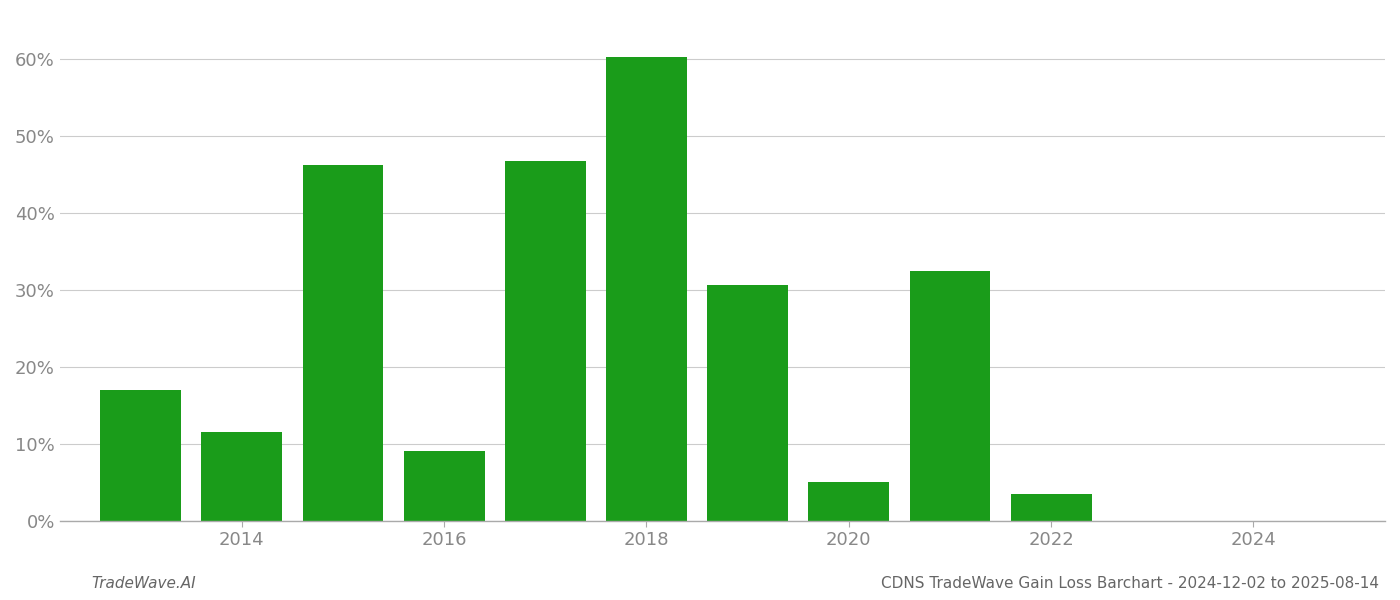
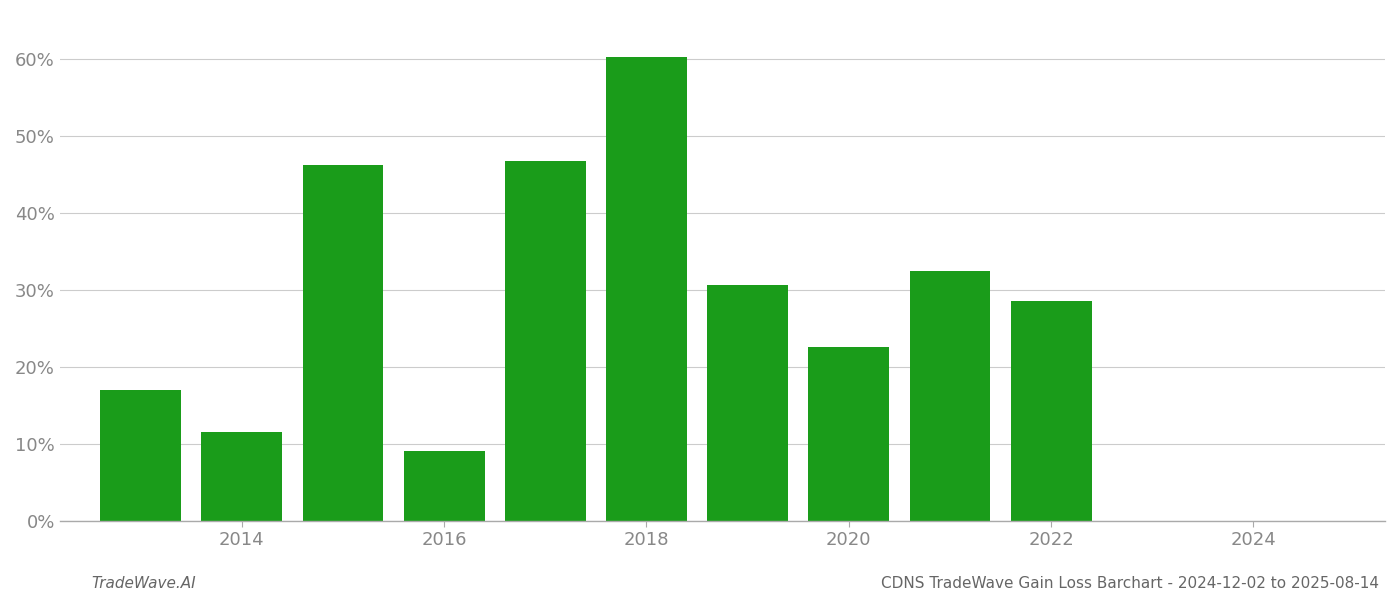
2020: 5.0% -> 22.6%
2022: 3.5% -> 28.6%
